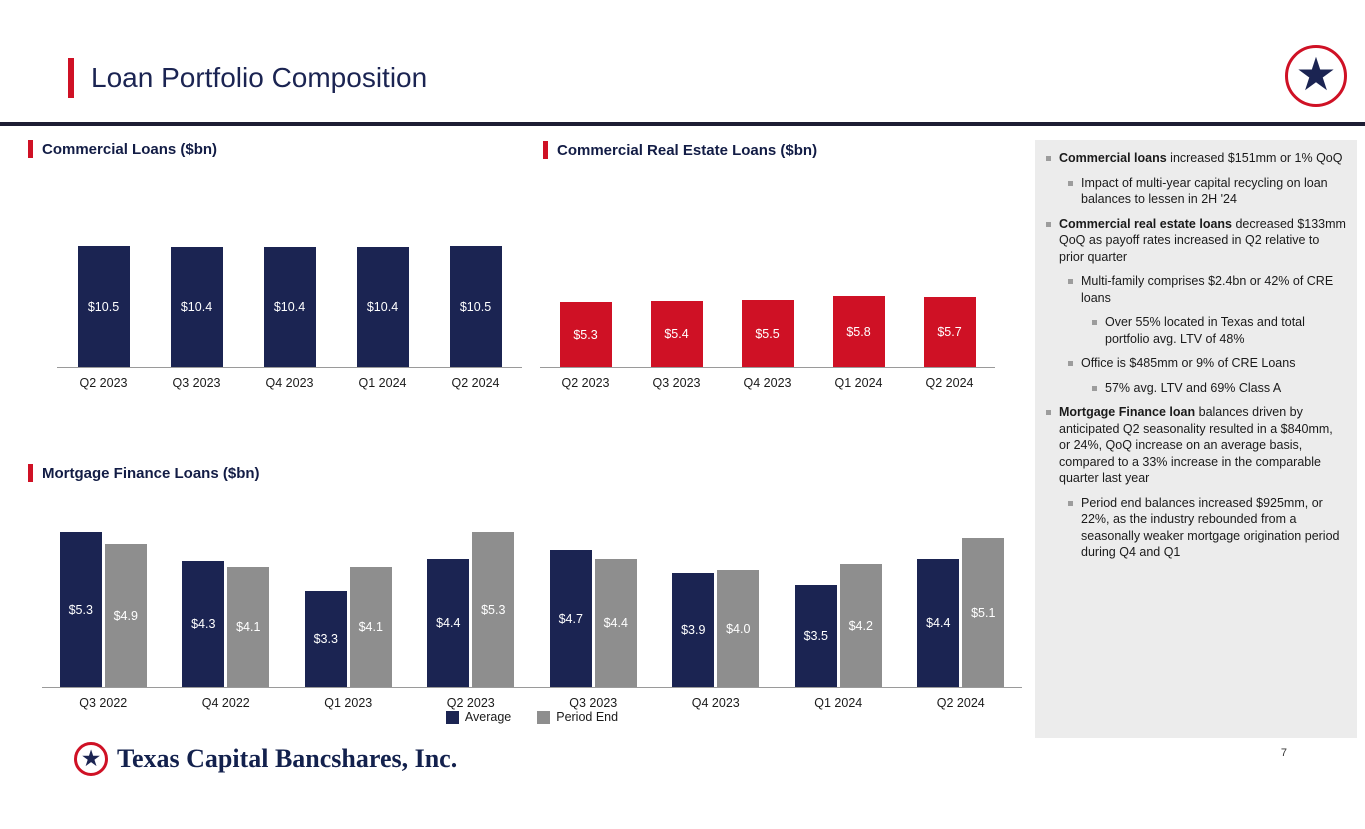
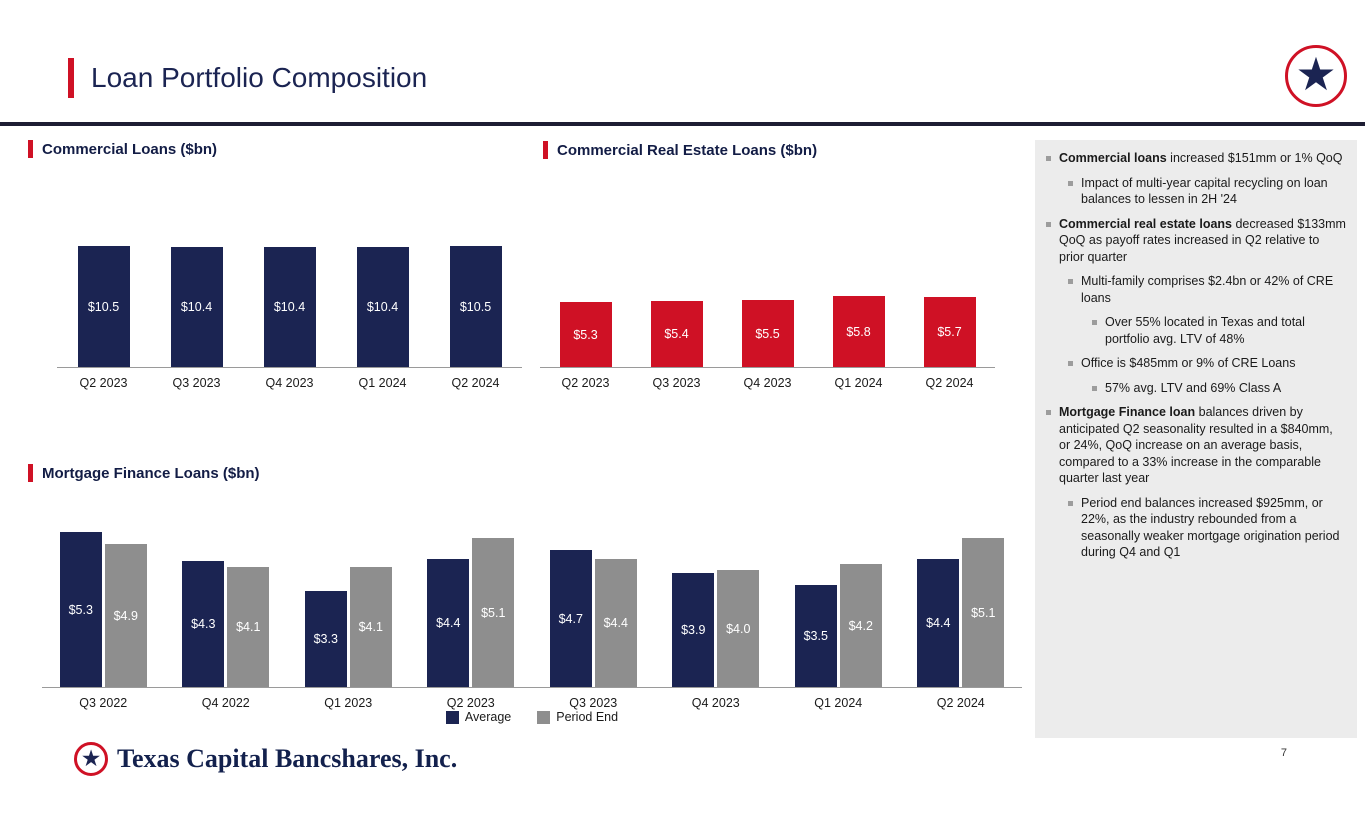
Mortgage Finance Loans ($bn)/Period End/Q2 2023: $5.3 -> $5.1
